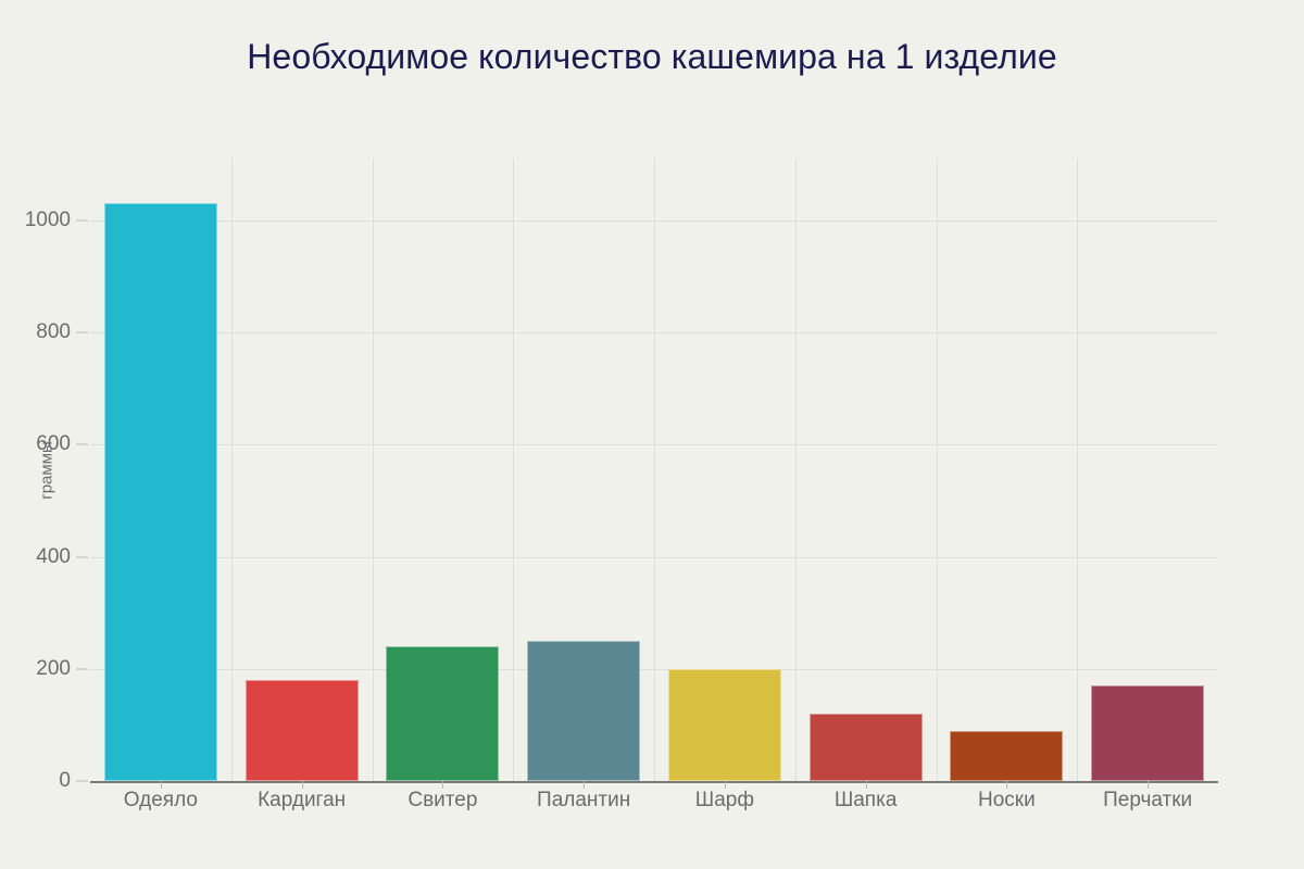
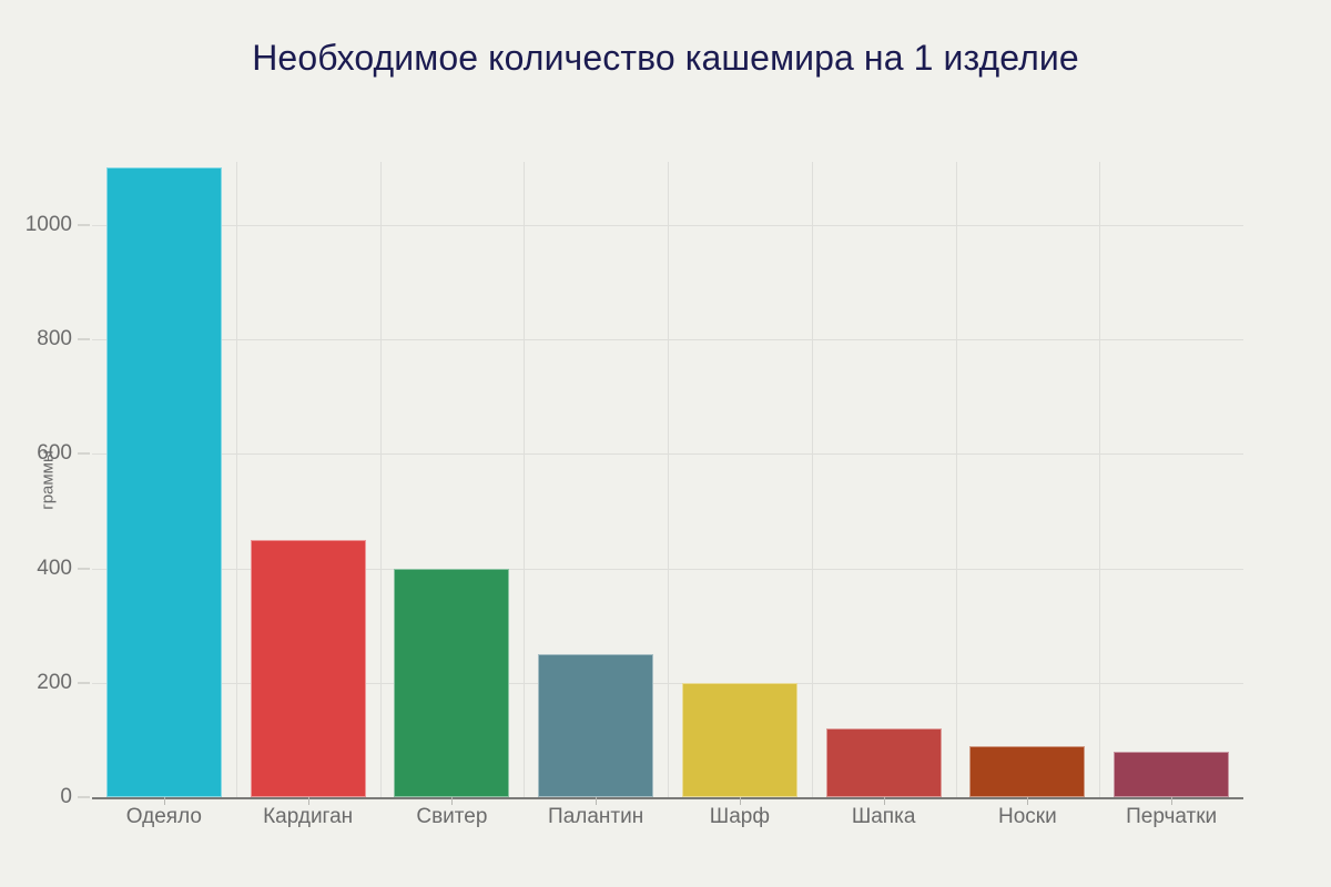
Одеяло: 1030 -> 1100
Кардиган: 180 -> 450
Свитер: 240 -> 400
Перчатки: 170 -> 80
